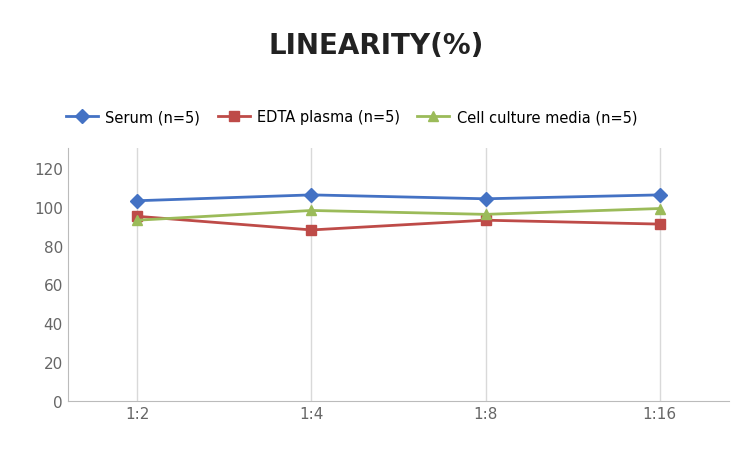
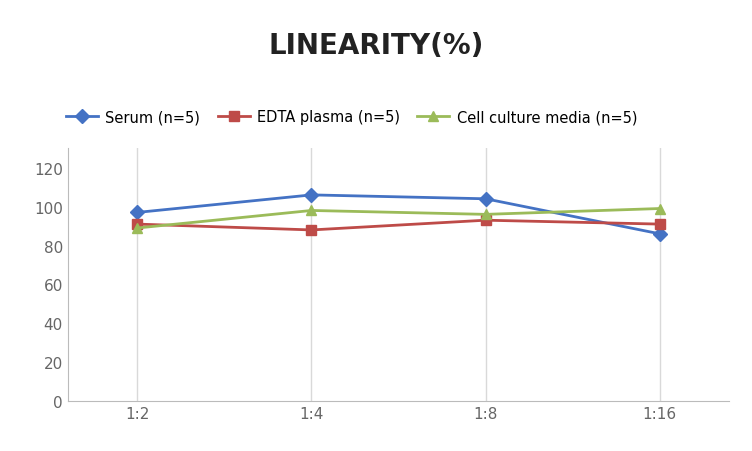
Serum (n=5)/1:2: 103 -> 97
EDTA plasma (n=5)/1:2: 95 -> 91
Cell culture media (n=5)/1:2: 93 -> 89
Serum (n=5)/1:16: 106 -> 86
